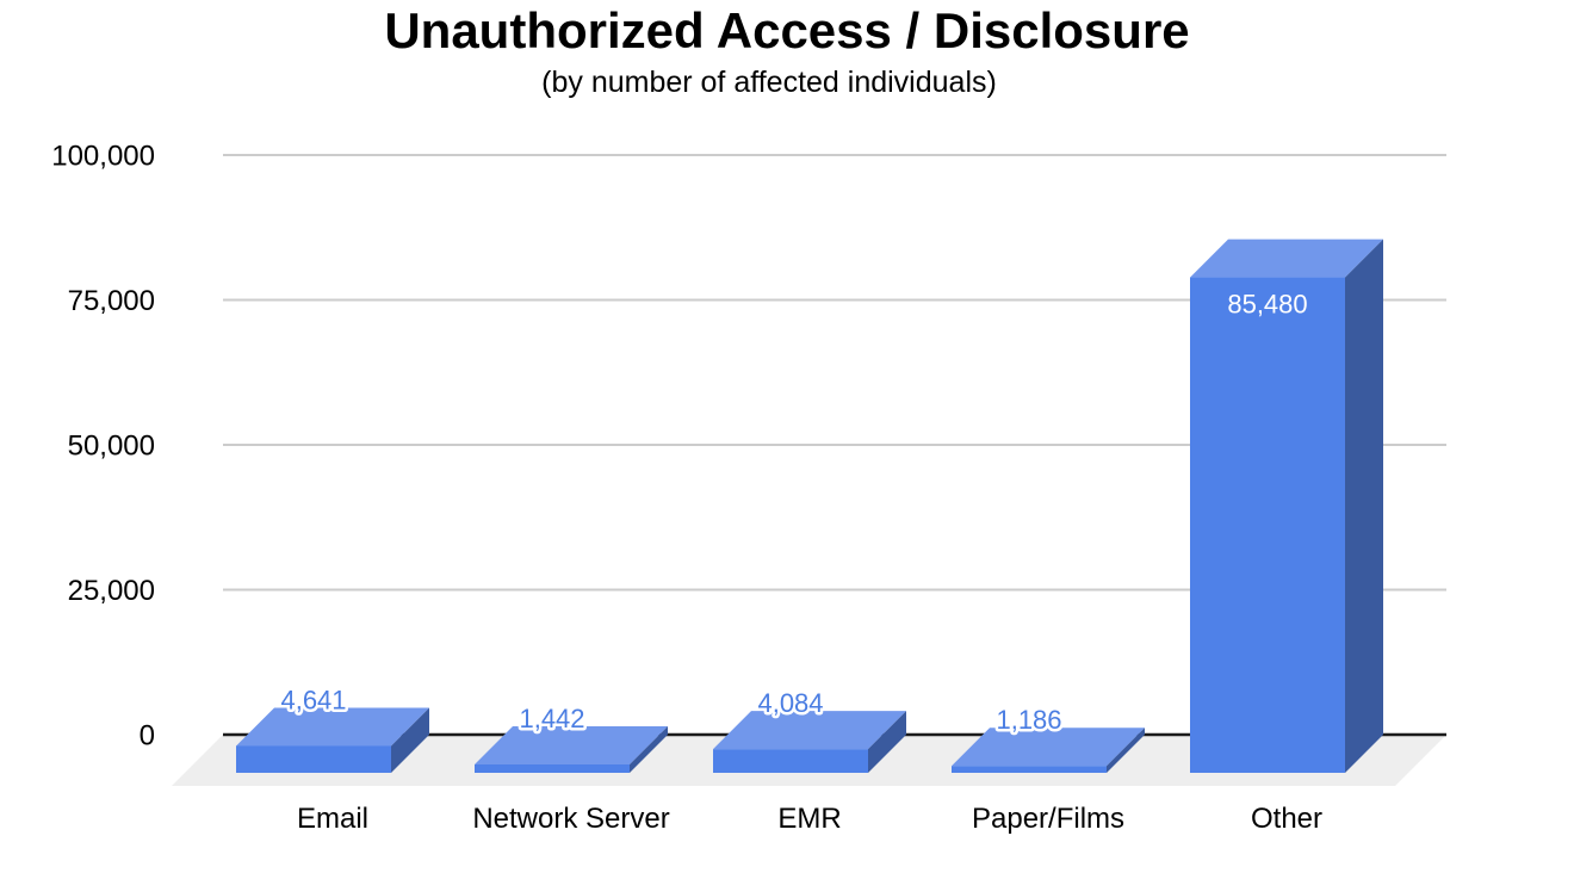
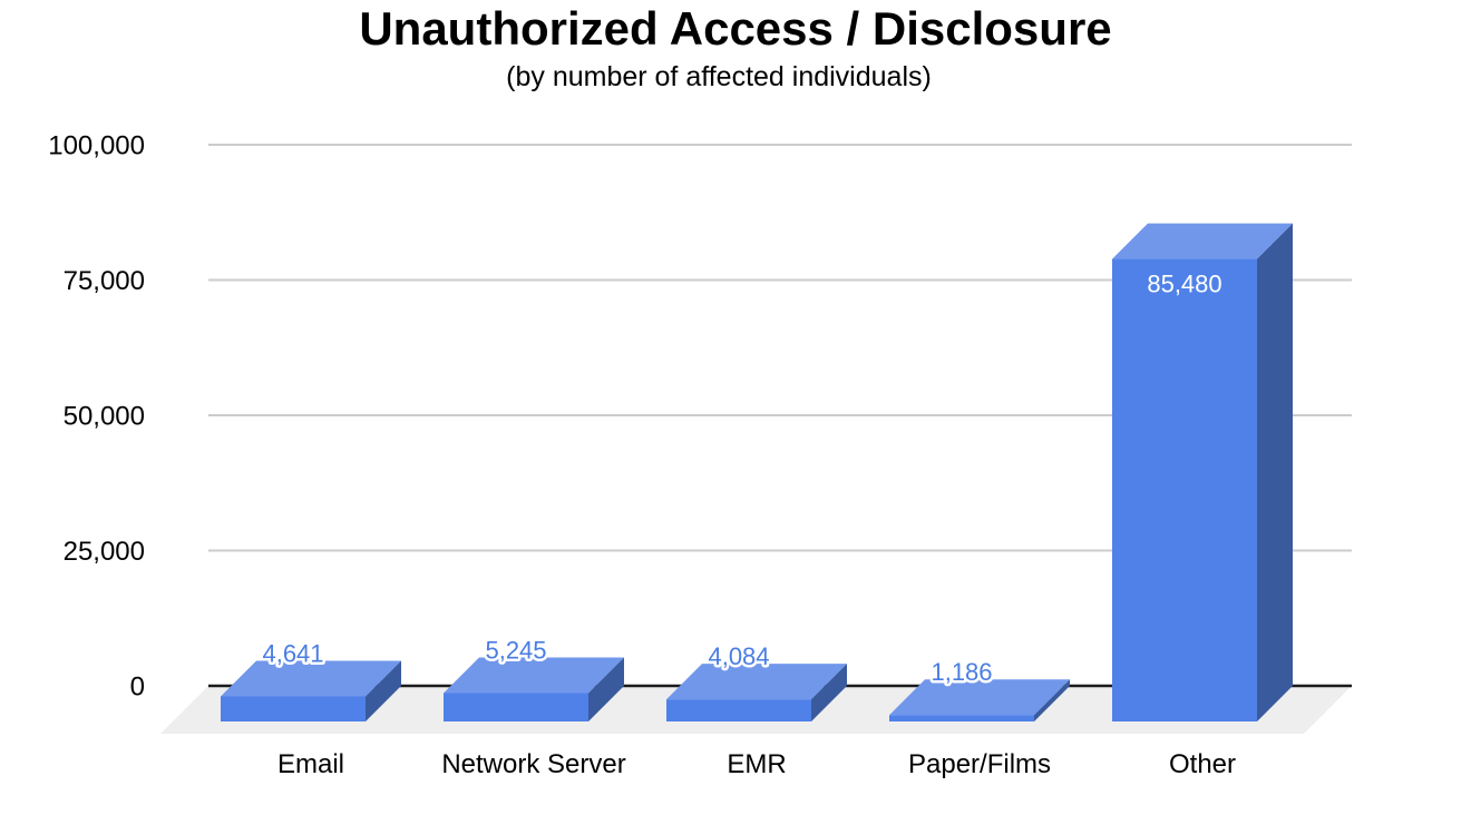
Network Server: 1,442 -> 5,245
